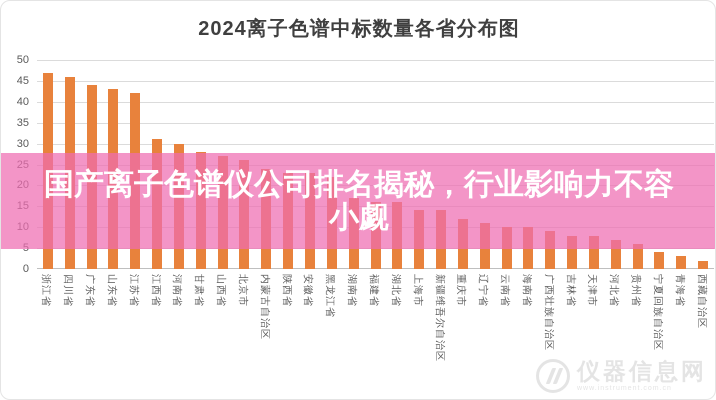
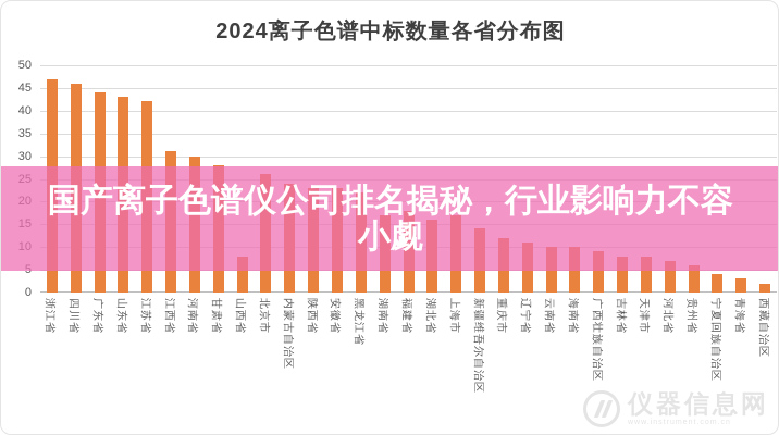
山西省: 27 -> 8
福建省: 16 -> 18
上海市: 14 -> 17
